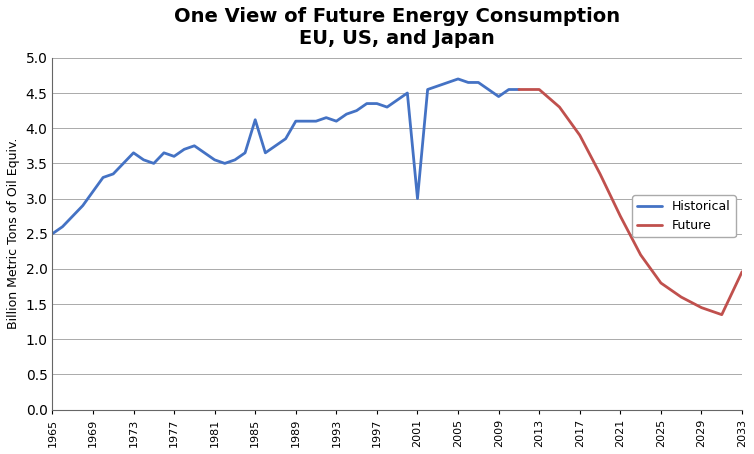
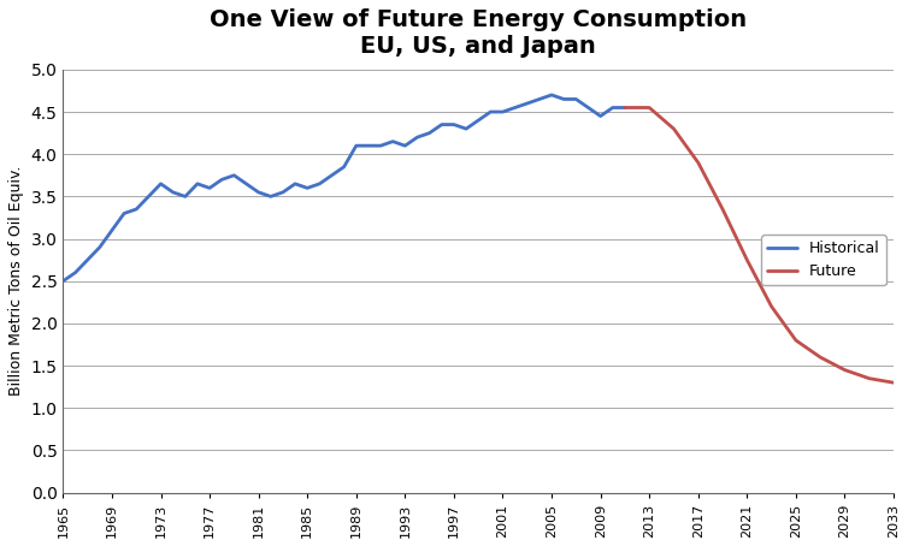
Historical/1985: 4.12 -> 3.60
Historical/2001: 3.00 -> 4.50
Future/2033: 1.96 -> 1.30
